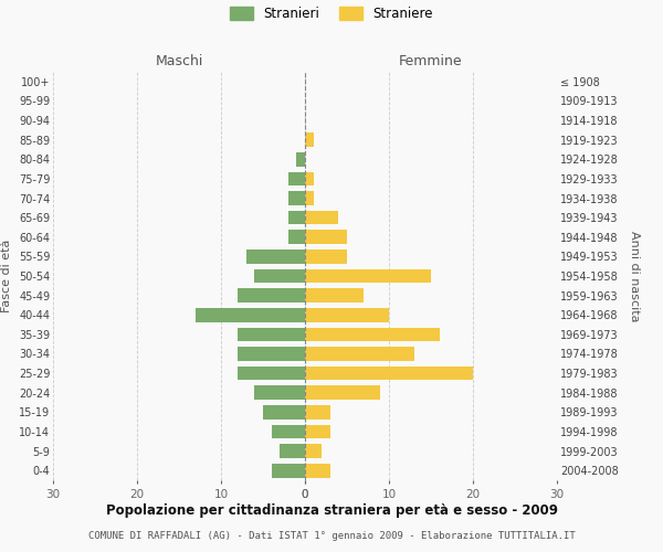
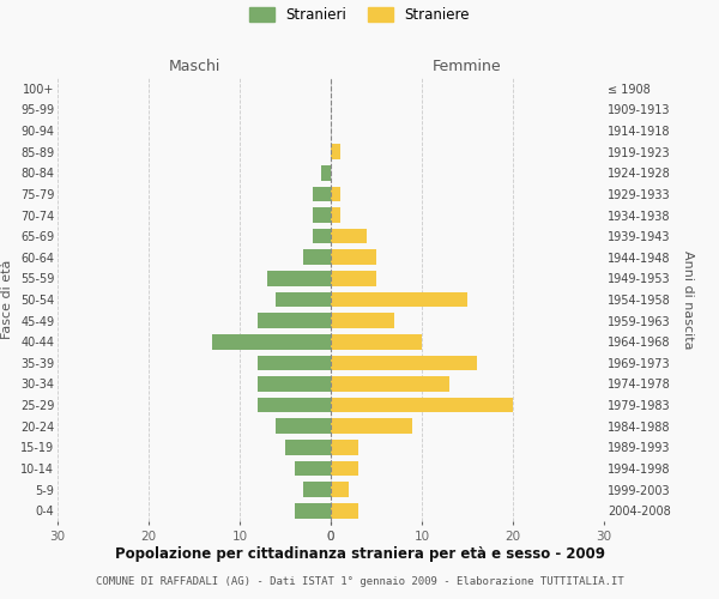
Maschi/60-64: 2 -> 3
